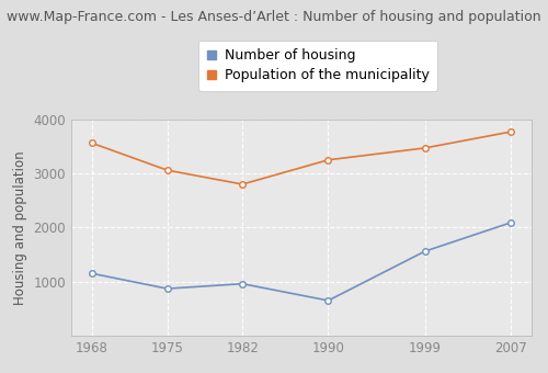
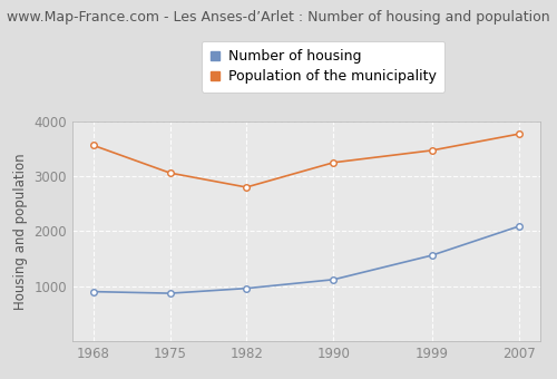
Number of housing/1968: 1150 -> 900
Number of housing/1990: 650 -> 1120
